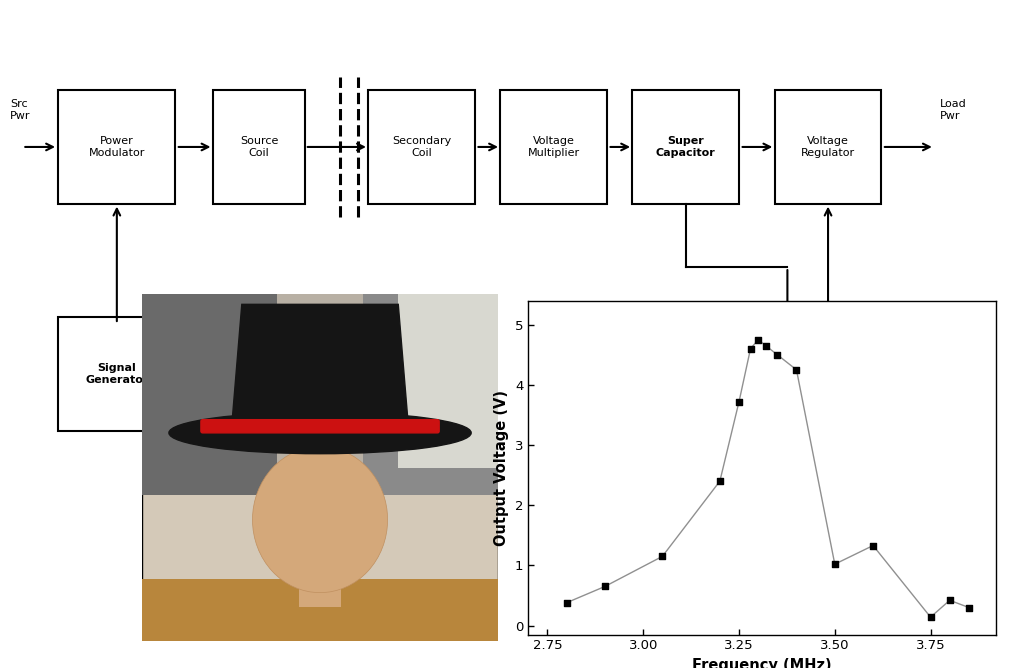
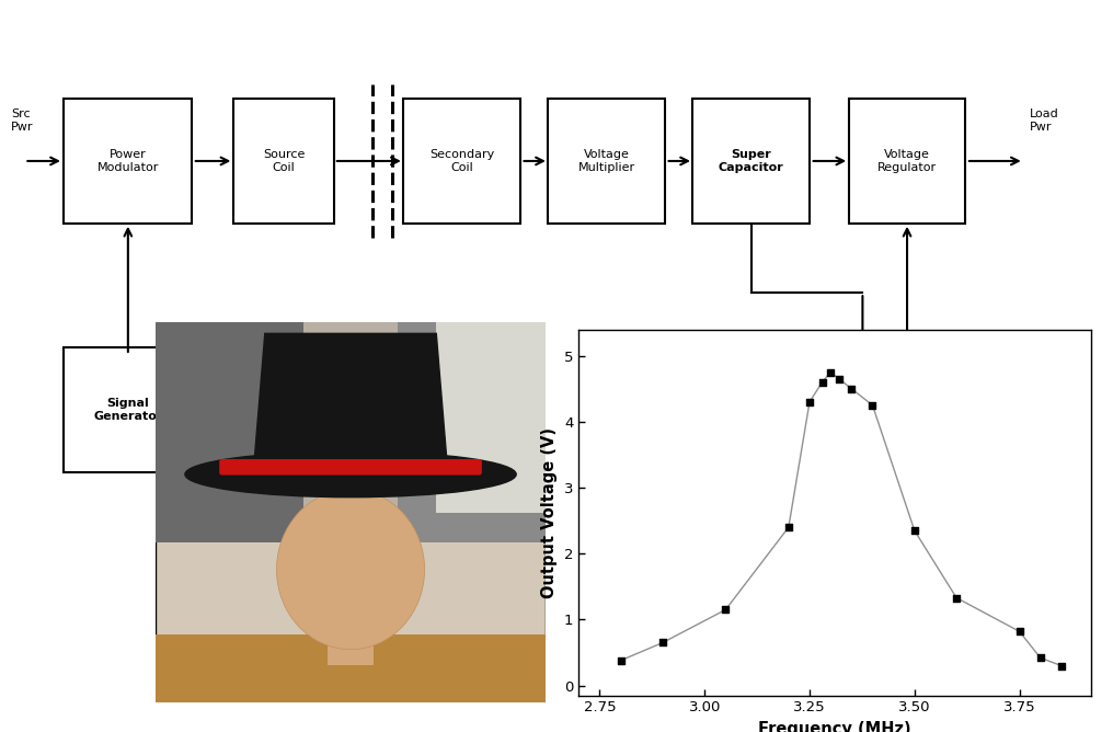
3.25: 3.72 -> 4.30
3.50: 1.02 -> 2.35
3.75: 0.14 -> 0.82
